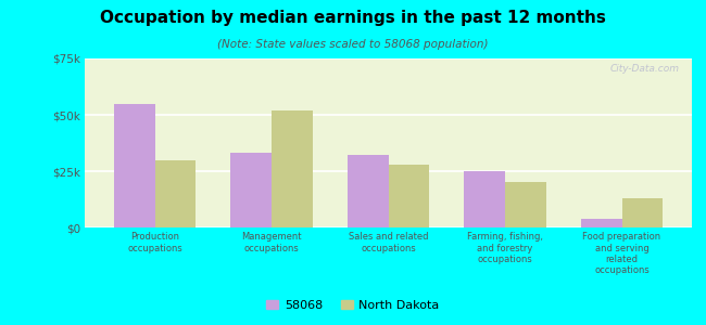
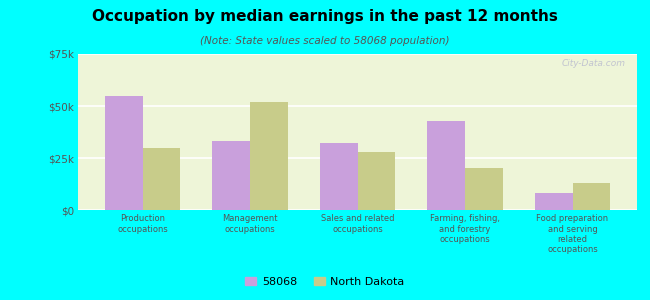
58068/Farming, fishing, and forestry occupations: $25k -> $43k
58068/Food preparation and serving related occupations: $4k -> $8k
